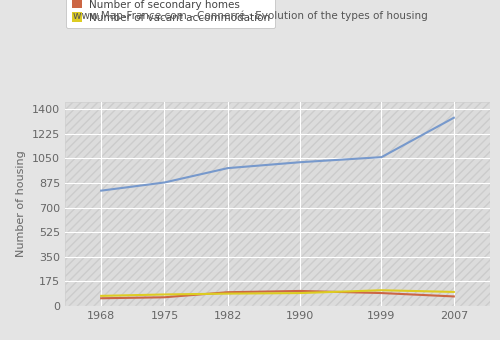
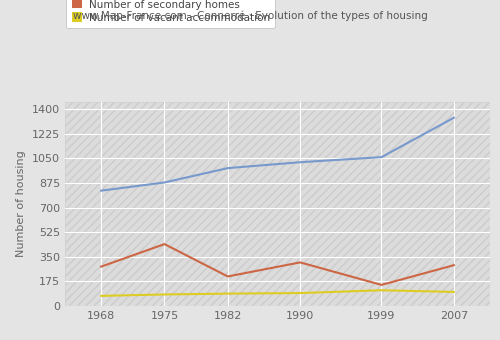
Number of secondary homes/1968: 60 -> 280
Number of secondary homes/1975: 60 -> 440
Number of secondary homes/1982: 100 -> 210
Number of secondary homes/1990: 110 -> 310
Number of secondary homes/1999: 90 -> 150
Number of secondary homes/2007: 70 -> 290
